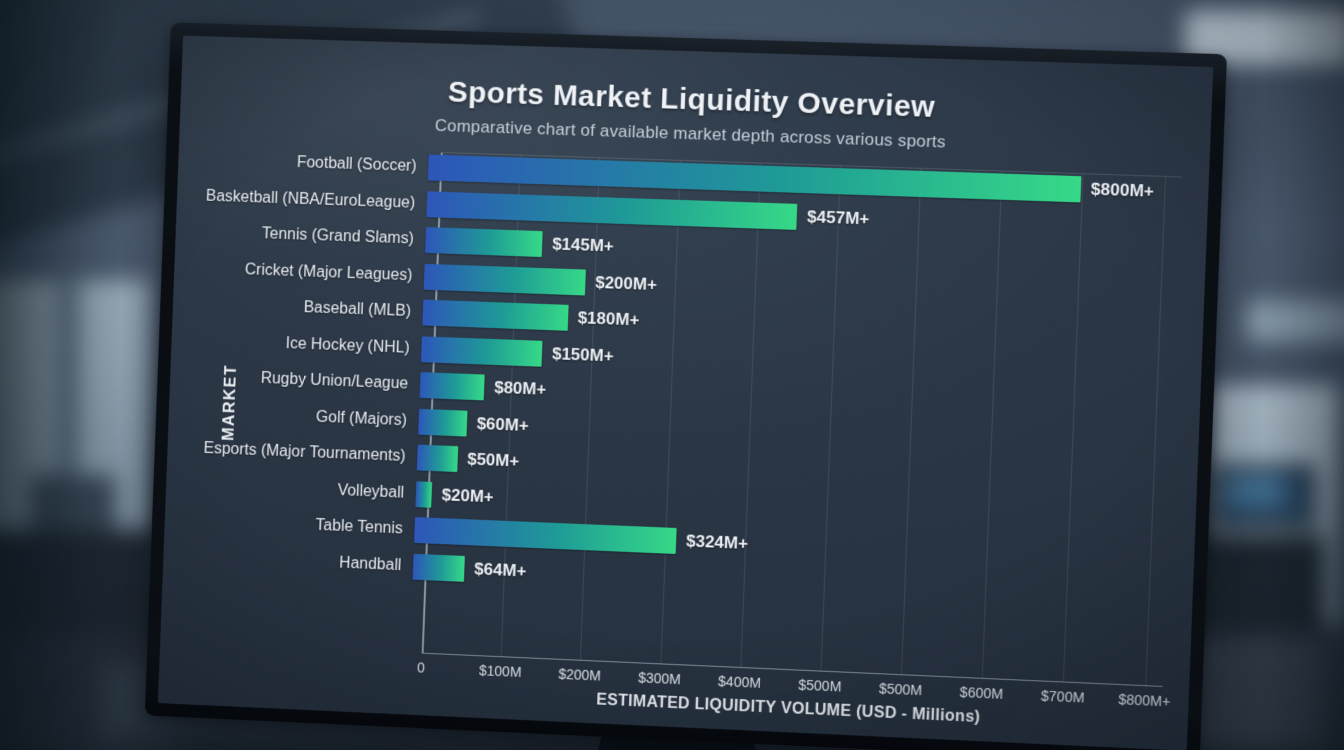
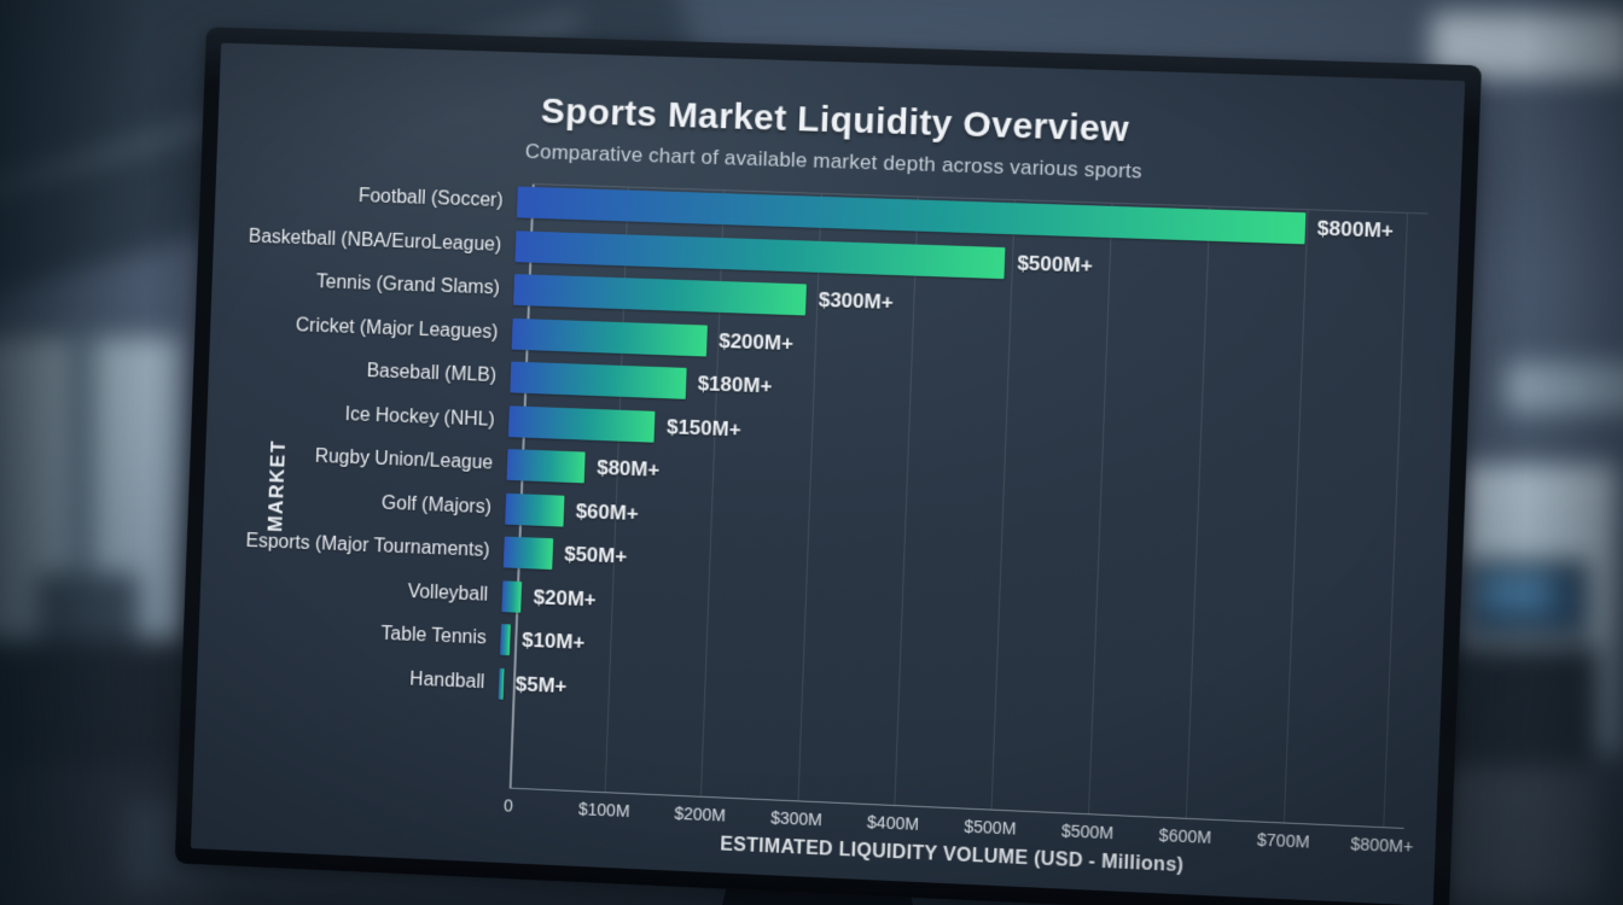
Basketball (NBA/EuroLeague): 457 -> 500
Tennis (Grand Slams): 145 -> 300
Table Tennis: 324 -> 10
Handball: 64 -> 5
